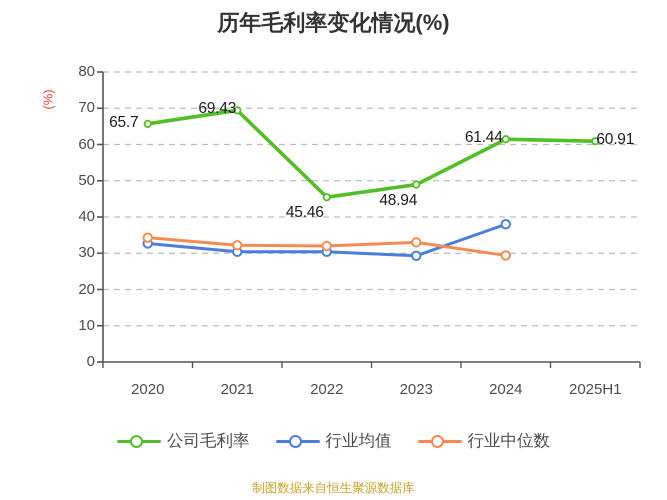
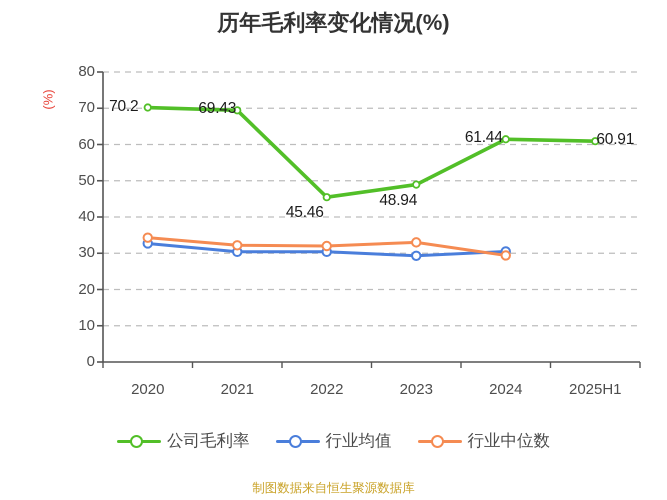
公司毛利率/2020: 65.7 -> 70.2
行业均值/2024: 38 -> 30
